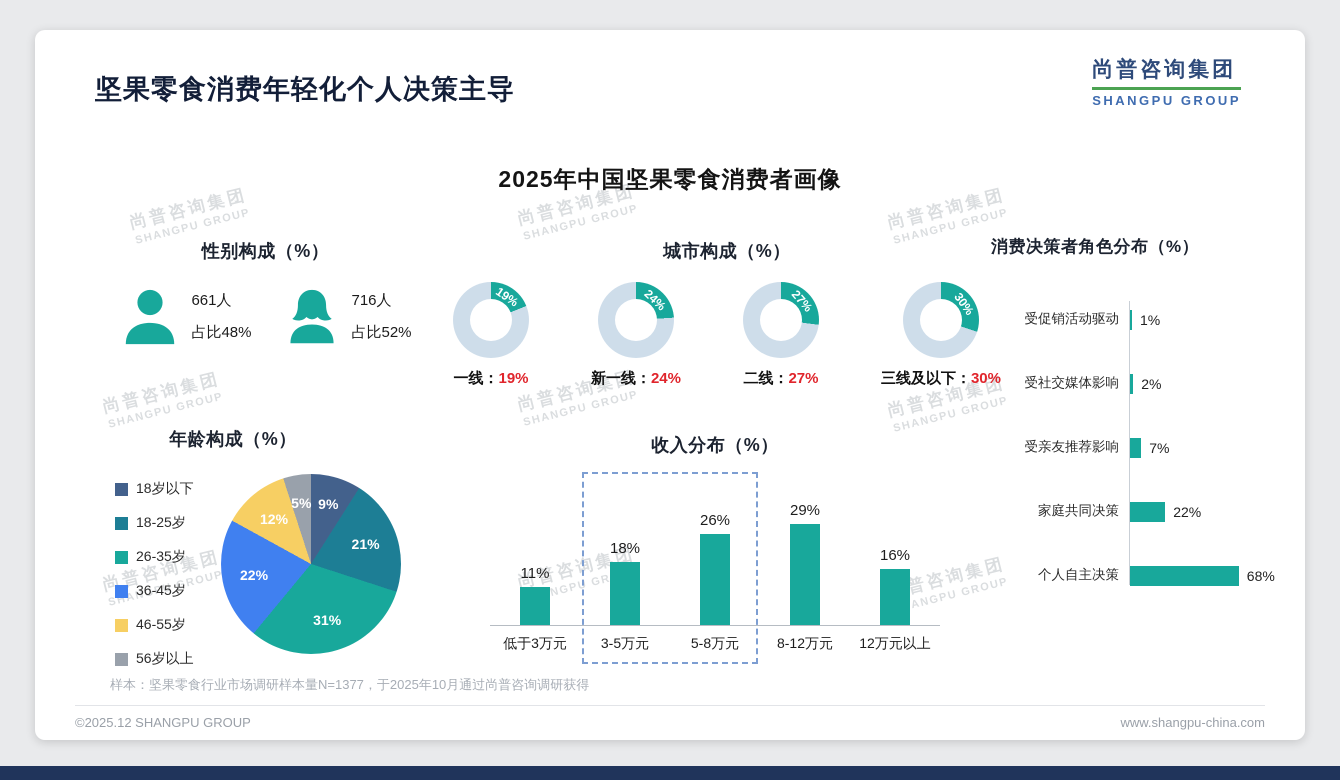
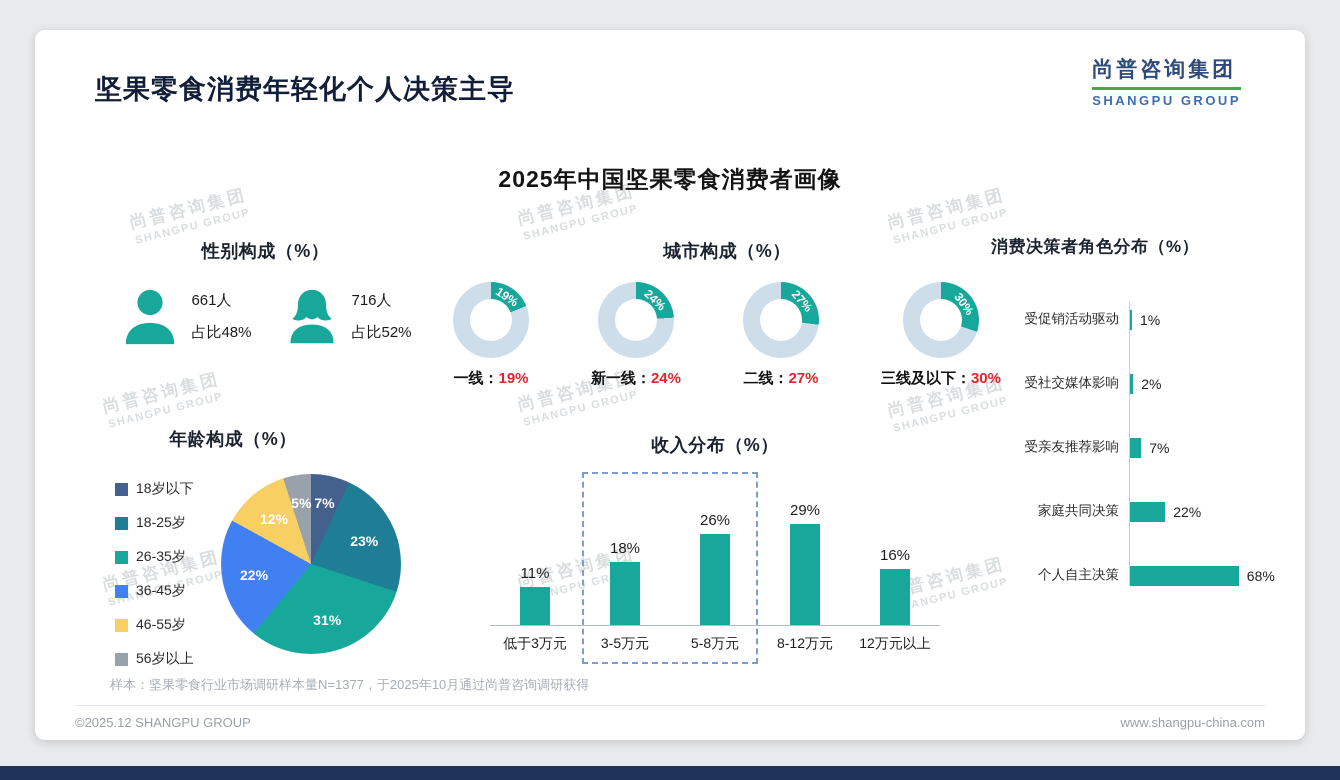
年龄构成（%）/18岁以下: 9% -> 7%
年龄构成（%）/18-25岁: 21% -> 23%
